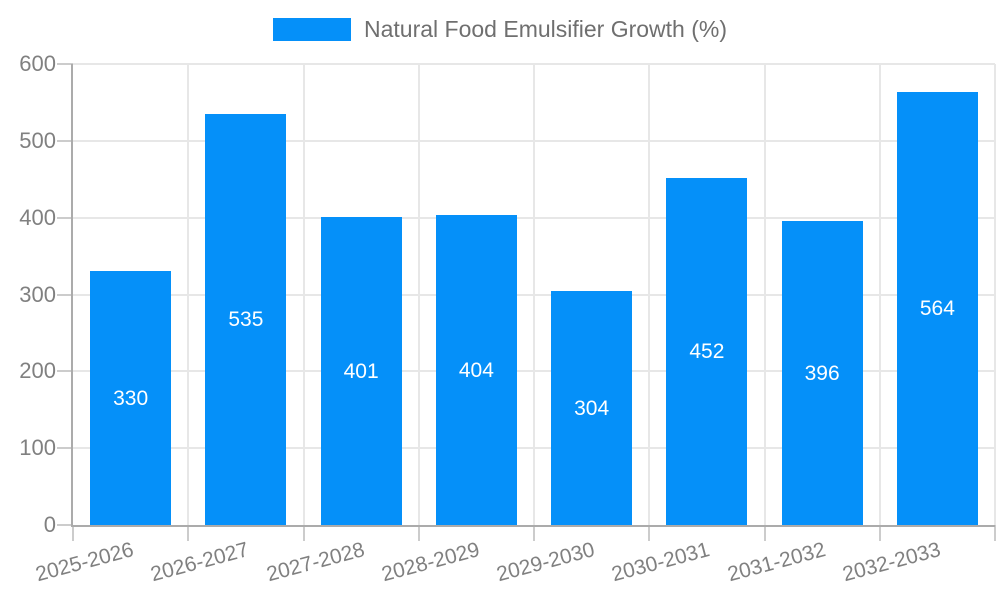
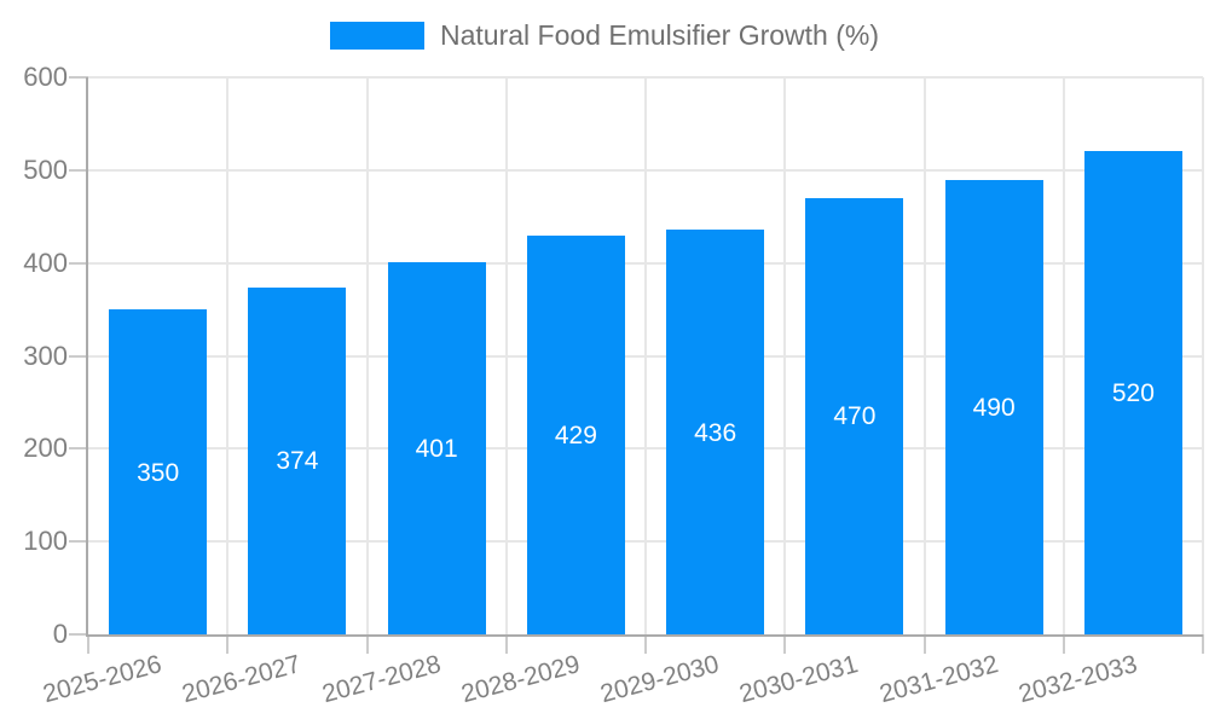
2025-2026: 330 -> 350
2026-2027: 535 -> 374
2028-2029: 404 -> 429
2029-2030: 304 -> 436
2030-2031: 452 -> 470
2031-2032: 396 -> 490
2032-2033: 564 -> 520
